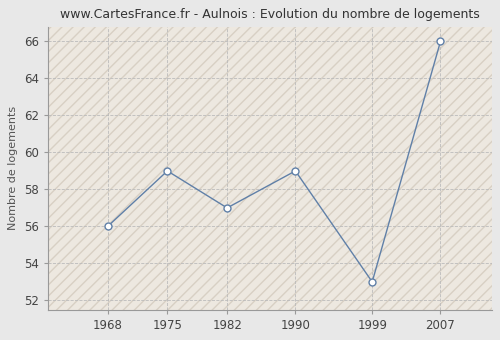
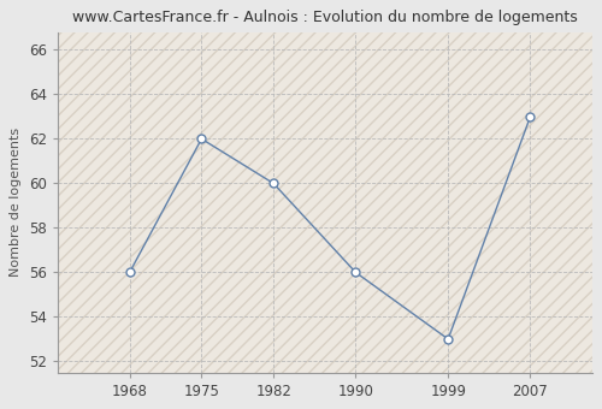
1975: 59 -> 62
1982: 57 -> 60
1990: 59 -> 56
2007: 66 -> 63
